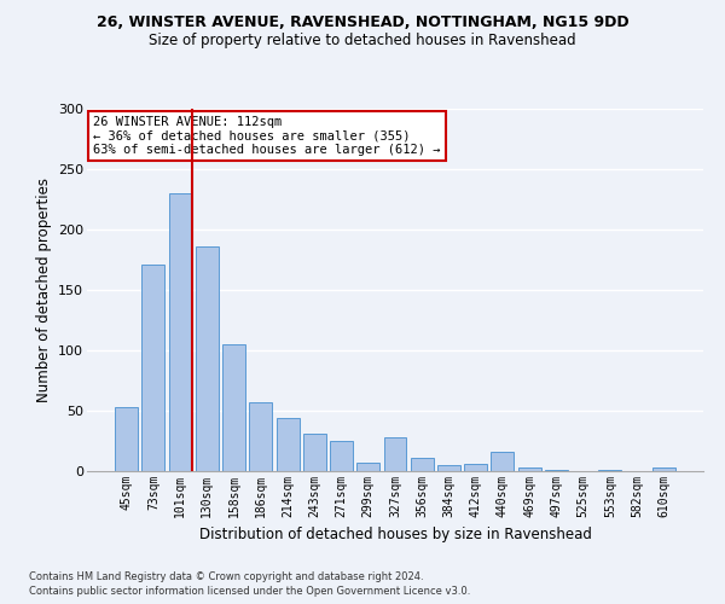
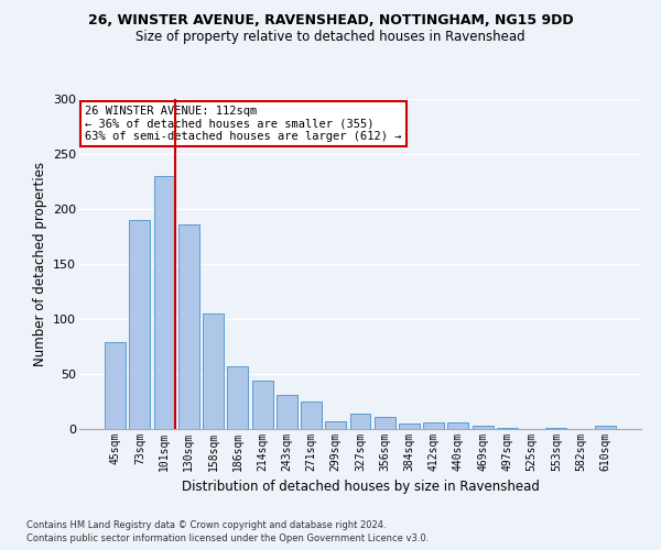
45sqm: 53 -> 79
73sqm: 171 -> 190
327sqm: 28 -> 14
440sqm: 16 -> 6
